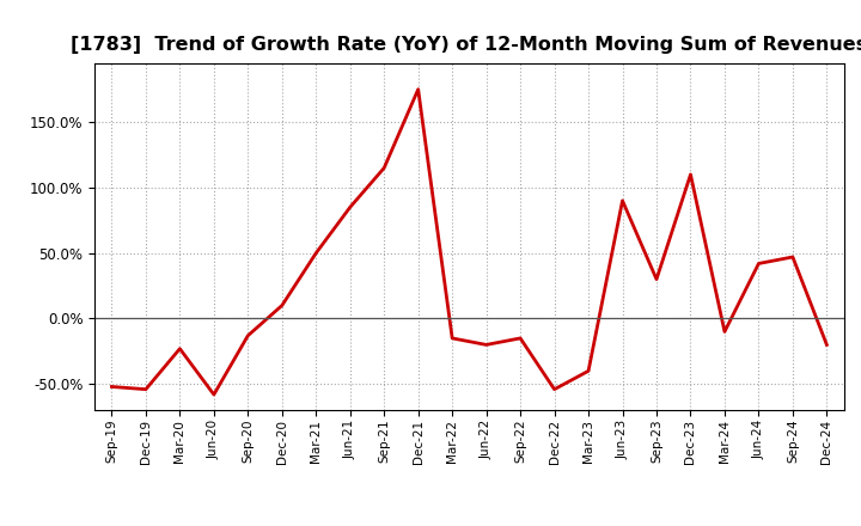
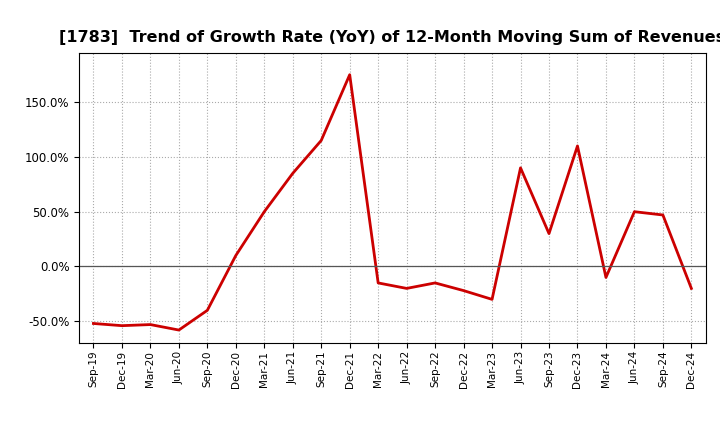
Mar-20: -23% -> -53%
Sep-20: -13% -> -40%
Dec-22: -54% -> -22%
Mar-23: -40% -> -30%
Jun-24: 42% -> 50%
